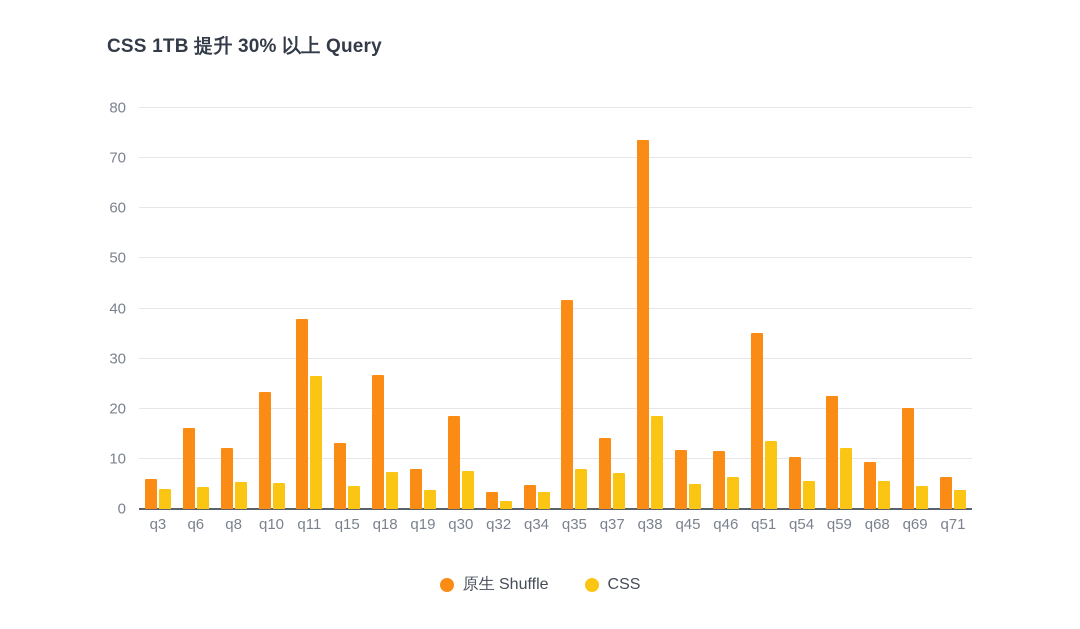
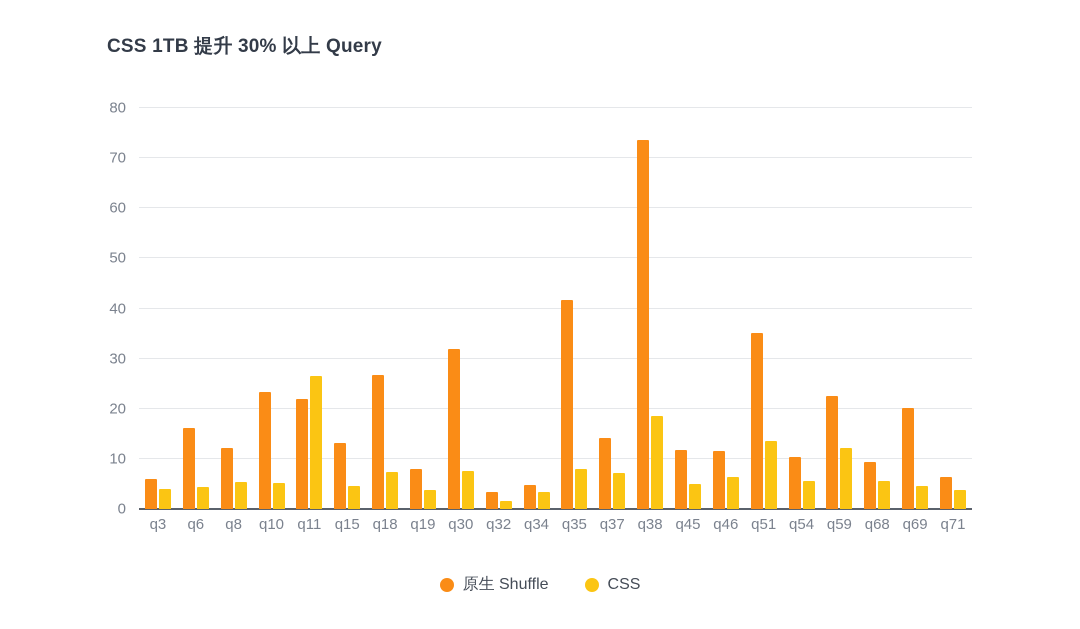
原生 Shuffle/q11: 38 -> 22
原生 Shuffle/q30: 19 -> 32
